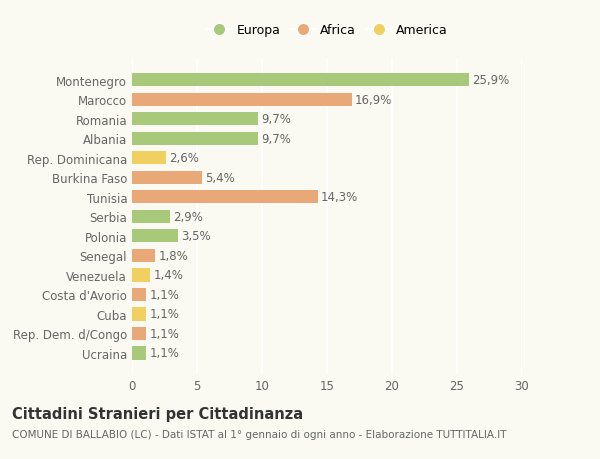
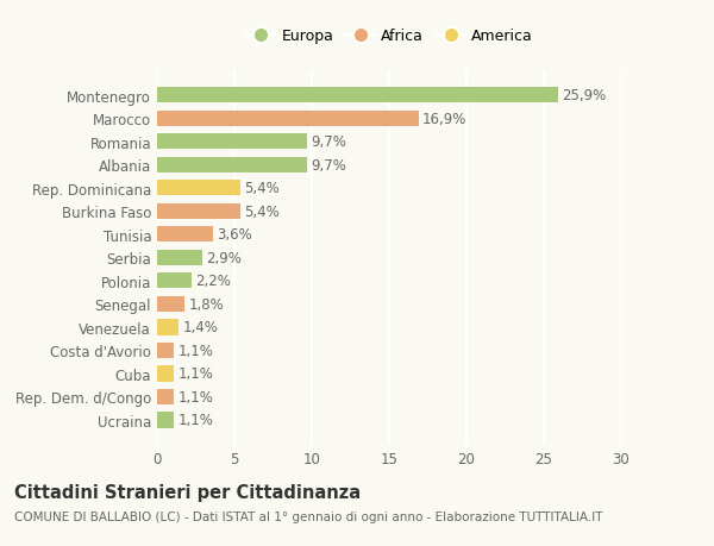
Rep. Dominicana: 2,6% -> 5,4%
Tunisia: 14,3% -> 3,6%
Polonia: 3,5% -> 2,2%
